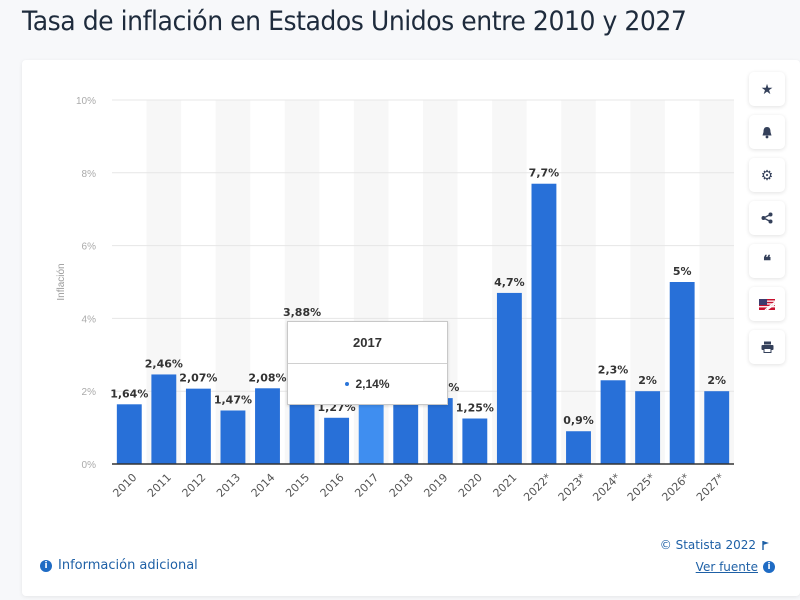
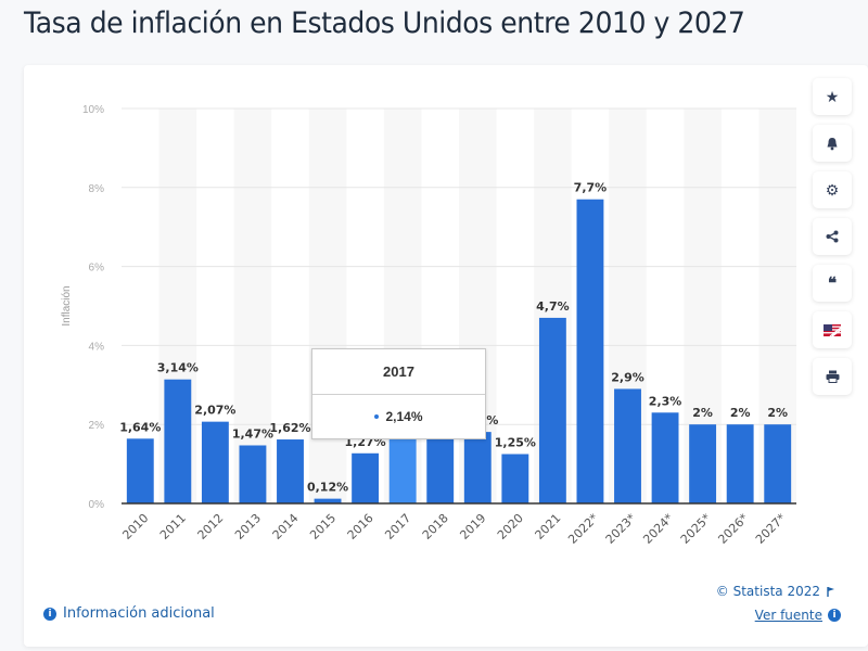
2011: 2,46% -> 3,14%
2014: 2,08% -> 1,62%
2015: 3,88% -> 0,12%
2023*: 0,9% -> 2,9%
2026*: 5% -> 2%
